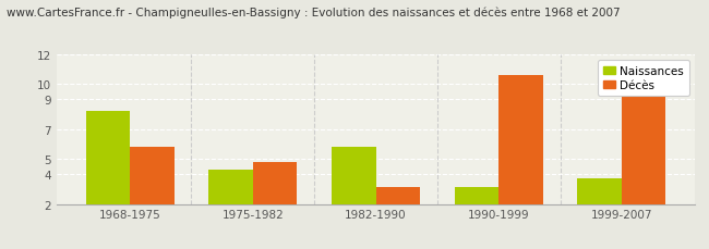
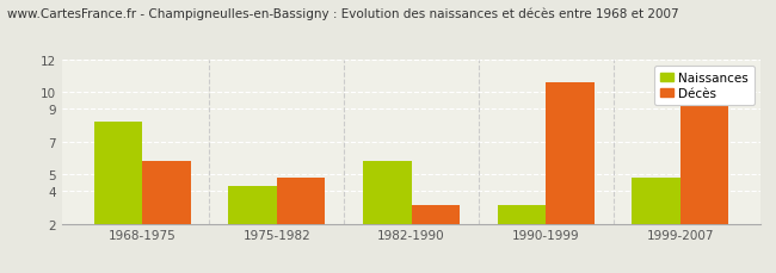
Naissances/1999-2007: 3.7 -> 4.8
